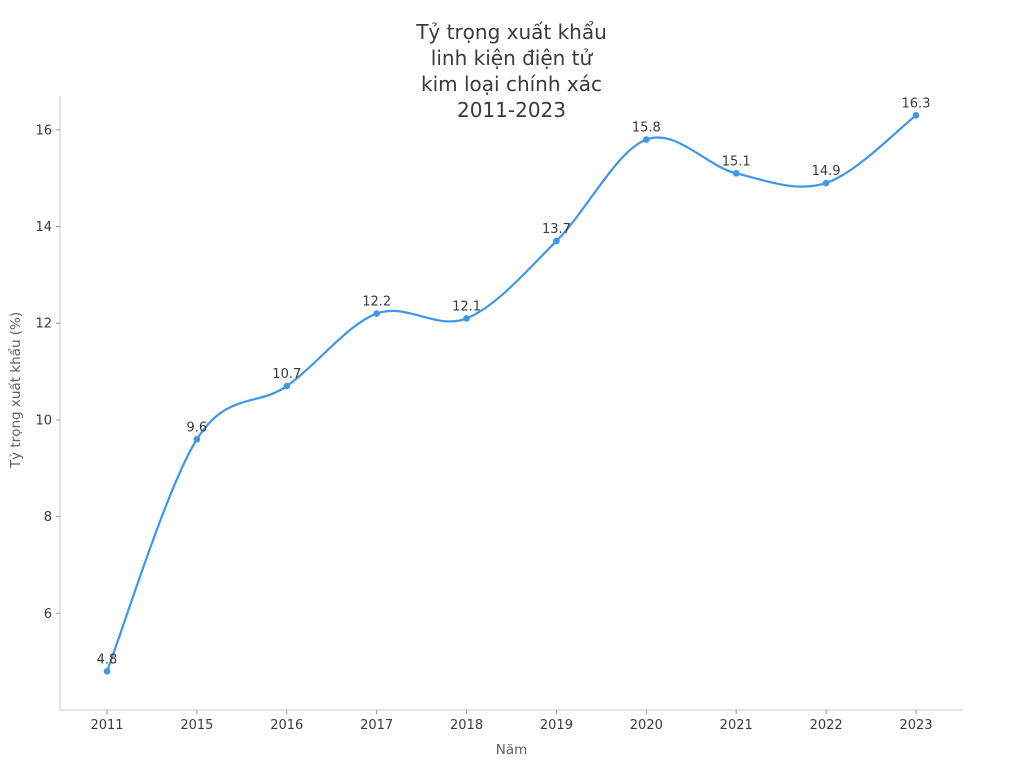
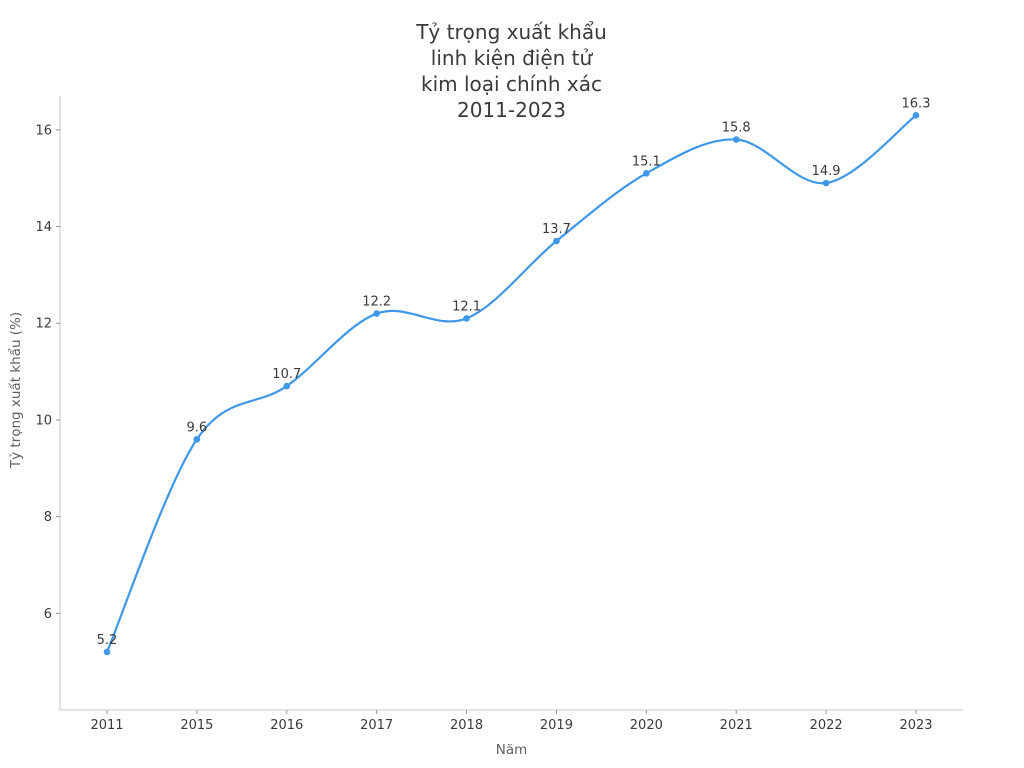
2011: 4.8 -> 5.2
2020: 15.8 -> 15.1
2021: 15.1 -> 15.8
